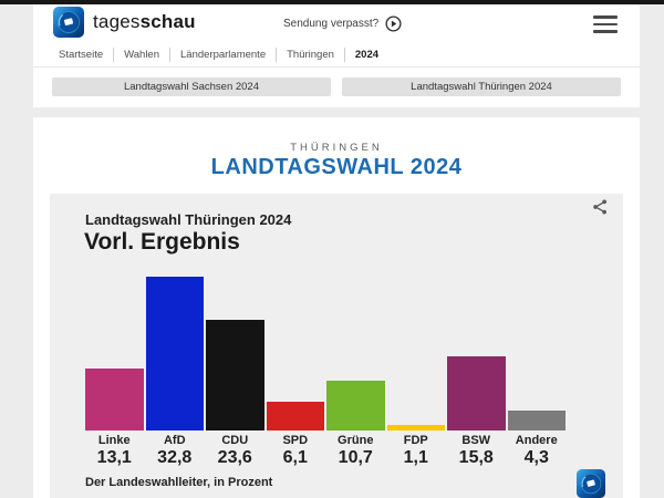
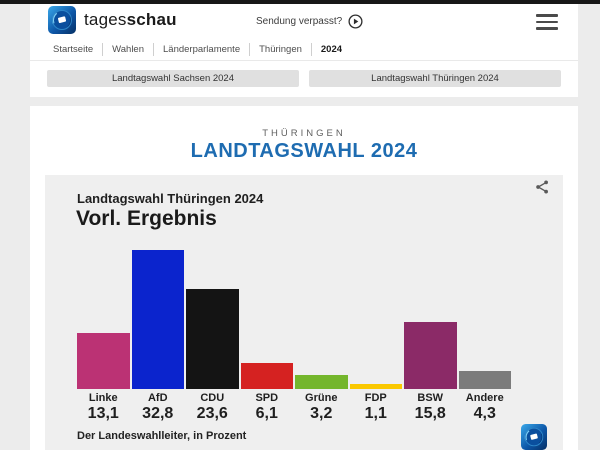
Grüne: 10,7 -> 3,2
